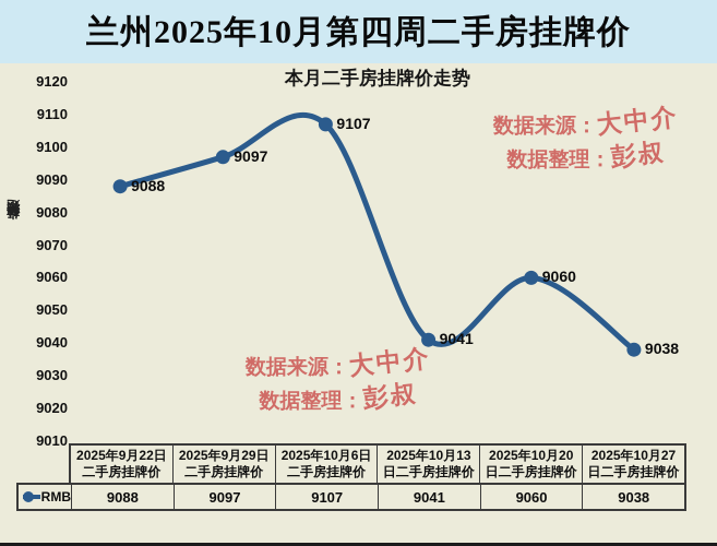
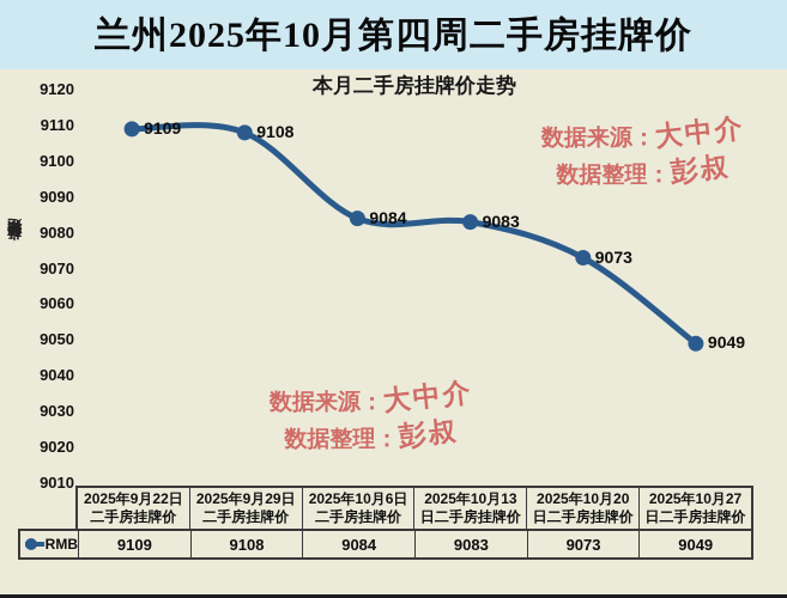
2025年9月22日 二手房挂牌价: 9088 -> 9109
2025年9月29日 二手房挂牌价: 9097 -> 9108
2025年10月6日 二手房挂牌价: 9107 -> 9084
2025年10月13 日二手房挂牌价: 9041 -> 9083
2025年10月20 日二手房挂牌价: 9060 -> 9073
2025年10月27 日二手房挂牌价: 9038 -> 9049
